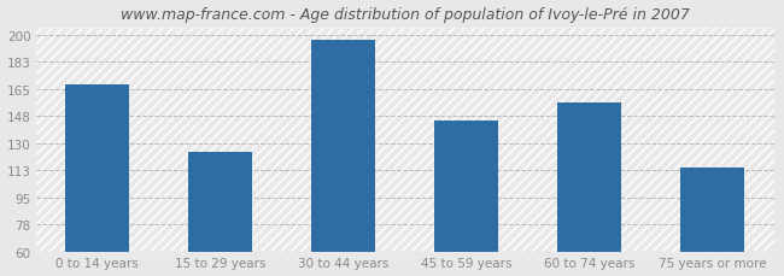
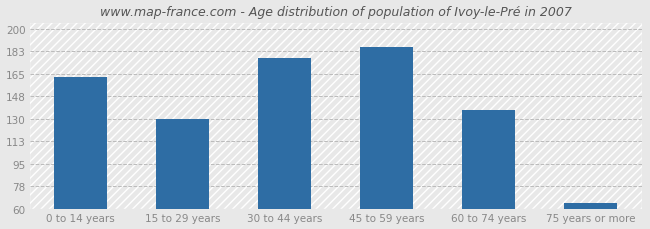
0 to 14 years: 168 -> 163
15 to 29 years: 125 -> 130
30 to 44 years: 197 -> 178
45 to 59 years: 145 -> 186
60 to 74 years: 157 -> 137
75 years or more: 115 -> 65
